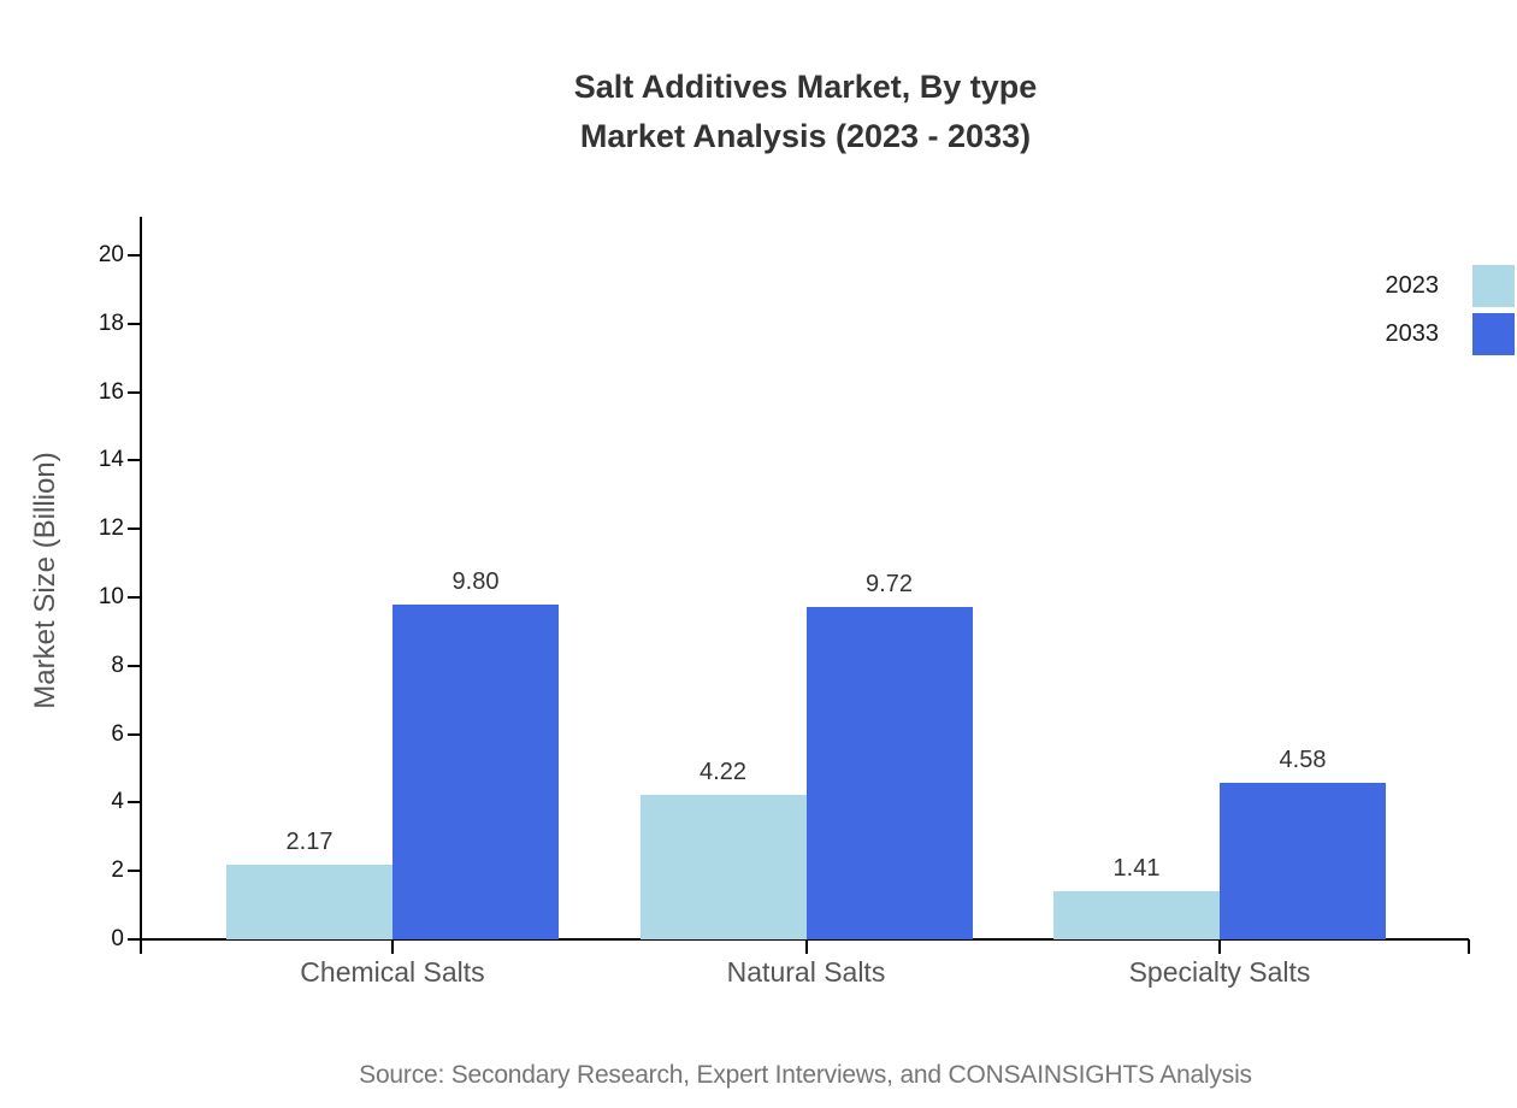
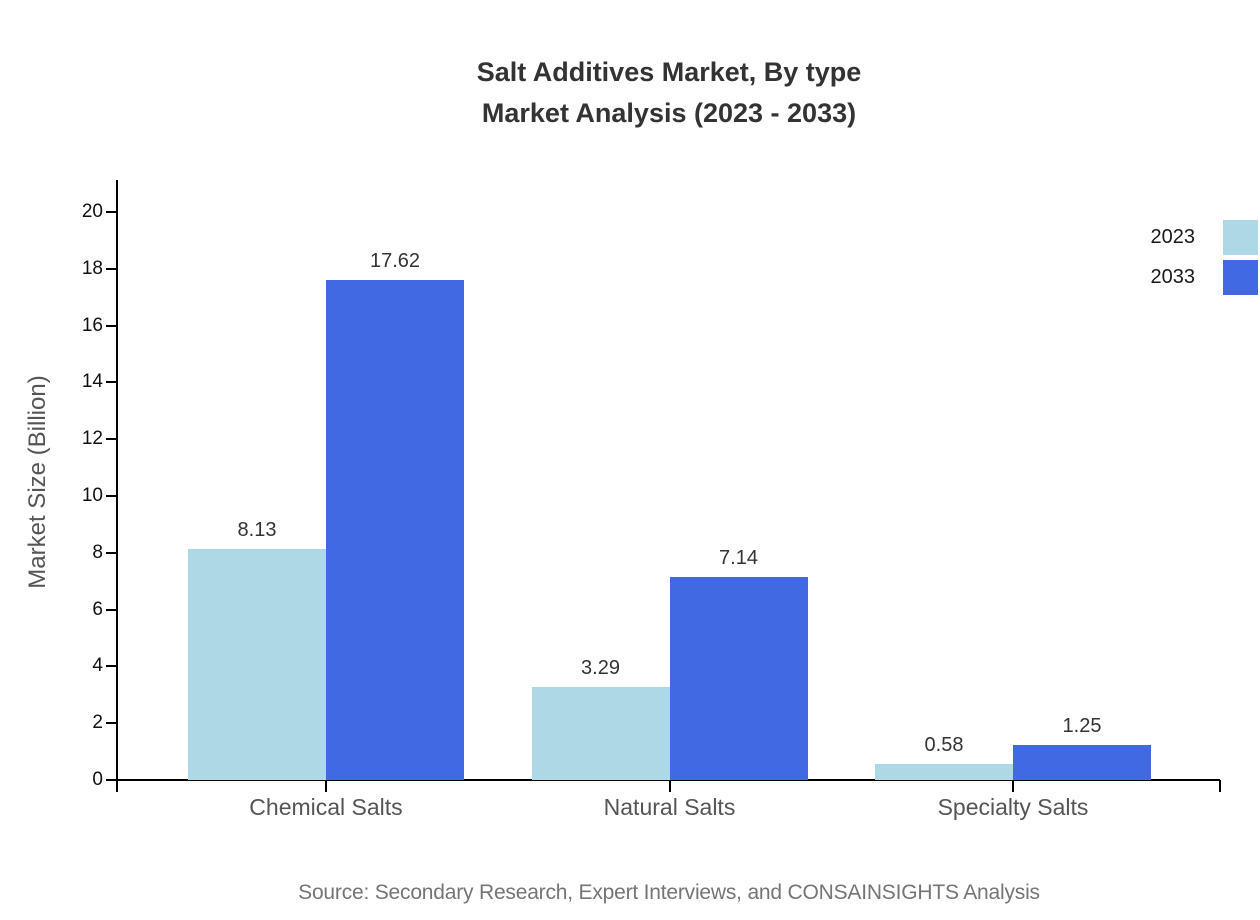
2023/Chemical Salts: 2.17 -> 8.13
2033/Chemical Salts: 9.80 -> 17.62
2023/Natural Salts: 4.22 -> 3.29
2033/Natural Salts: 9.72 -> 7.14
2023/Specialty Salts: 1.41 -> 0.58
2033/Specialty Salts: 4.58 -> 1.25
